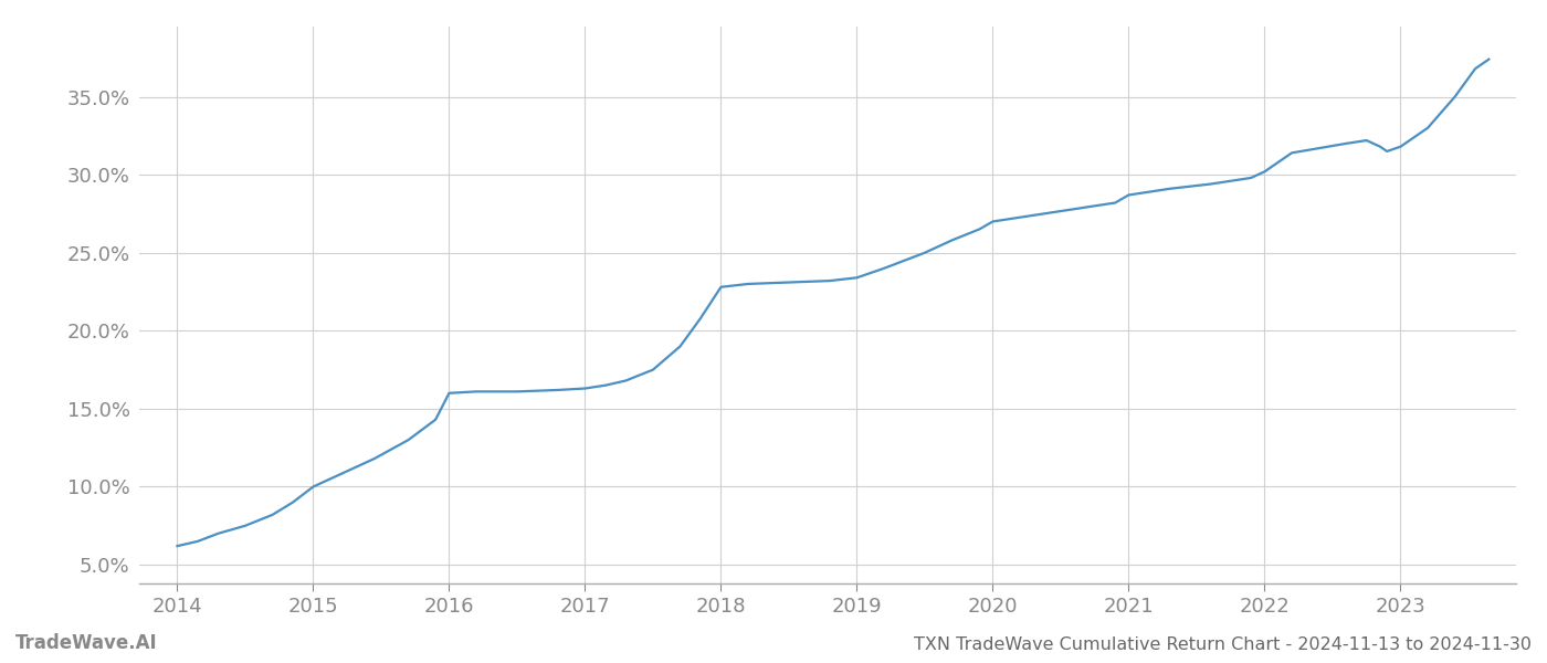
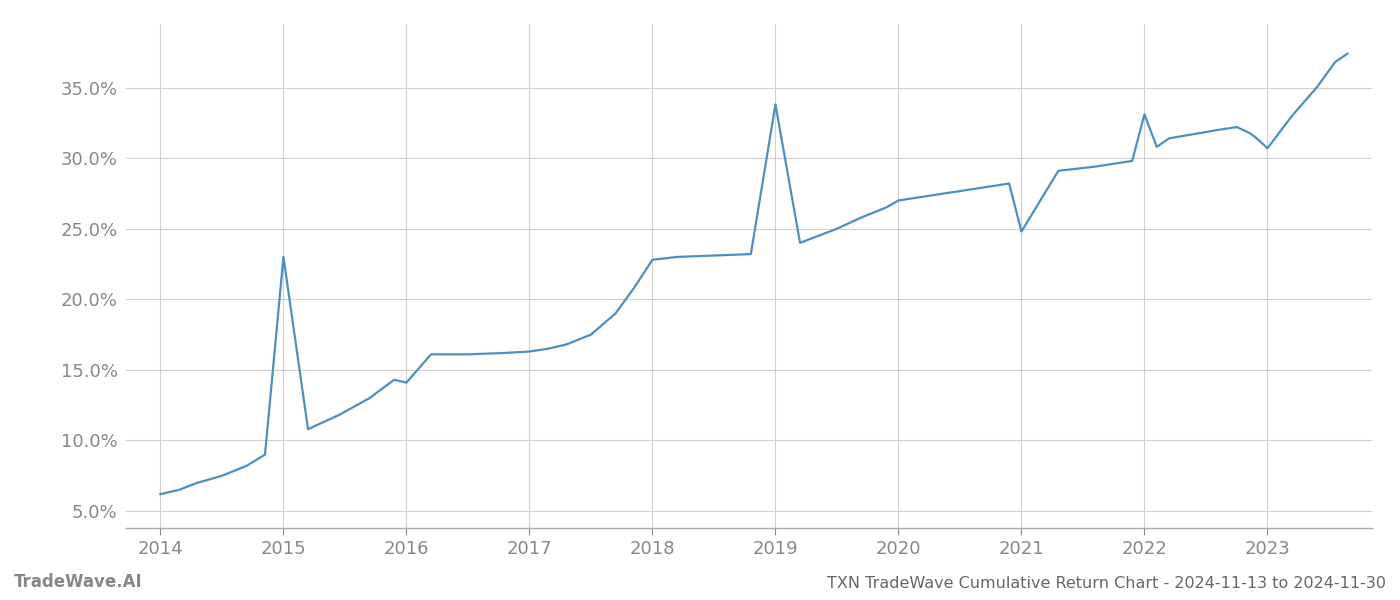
2015: 10.0% -> 23.0%
2016: 16.0% -> 14.1%
2019: 23.4% -> 33.8%
2021: 28.7% -> 24.8%
2022: 30.2% -> 33.1%
2023: 31.8% -> 30.7%
